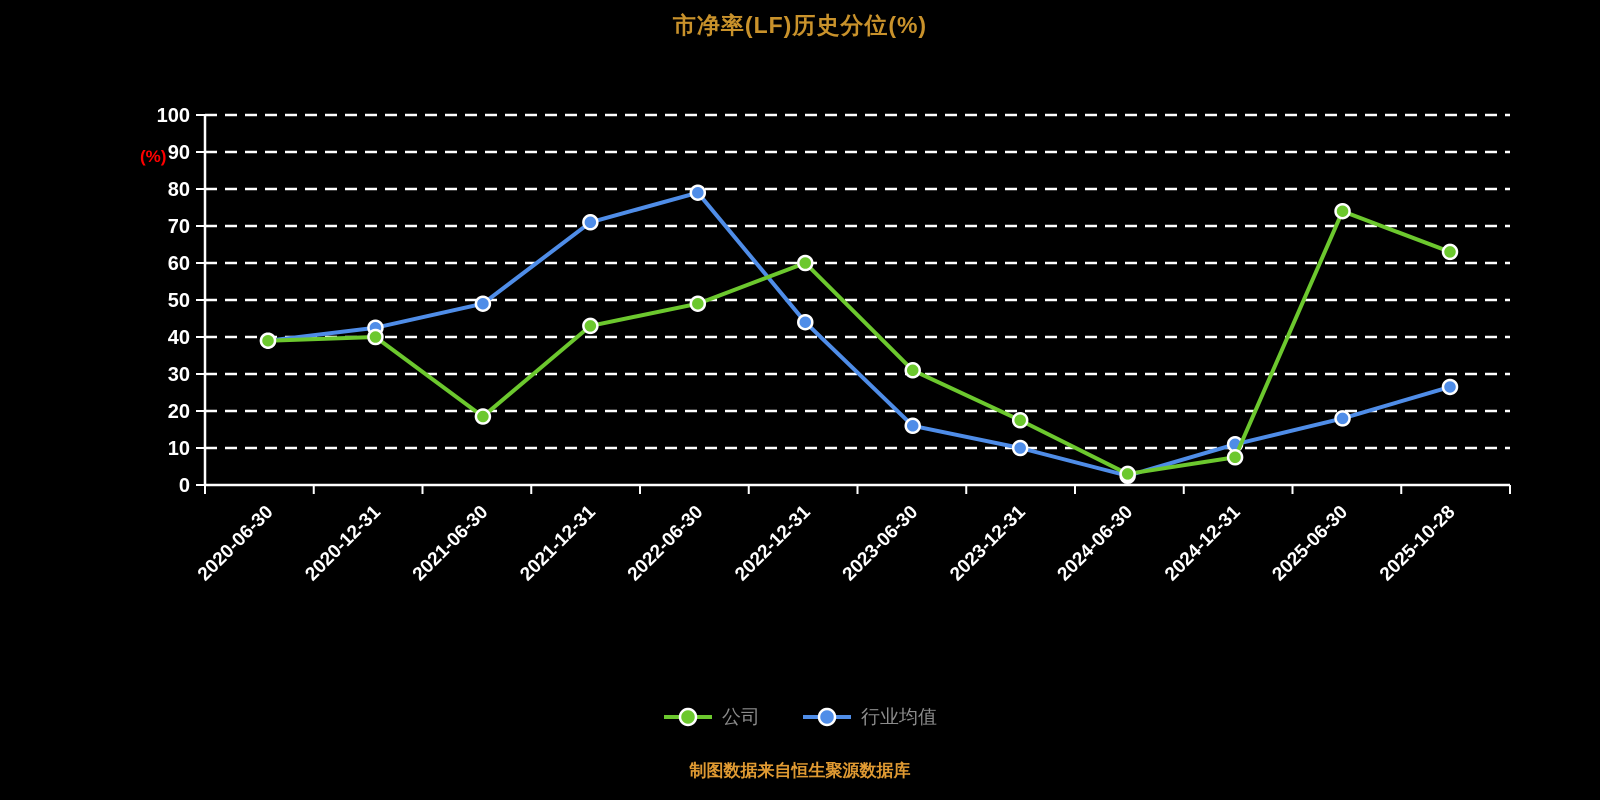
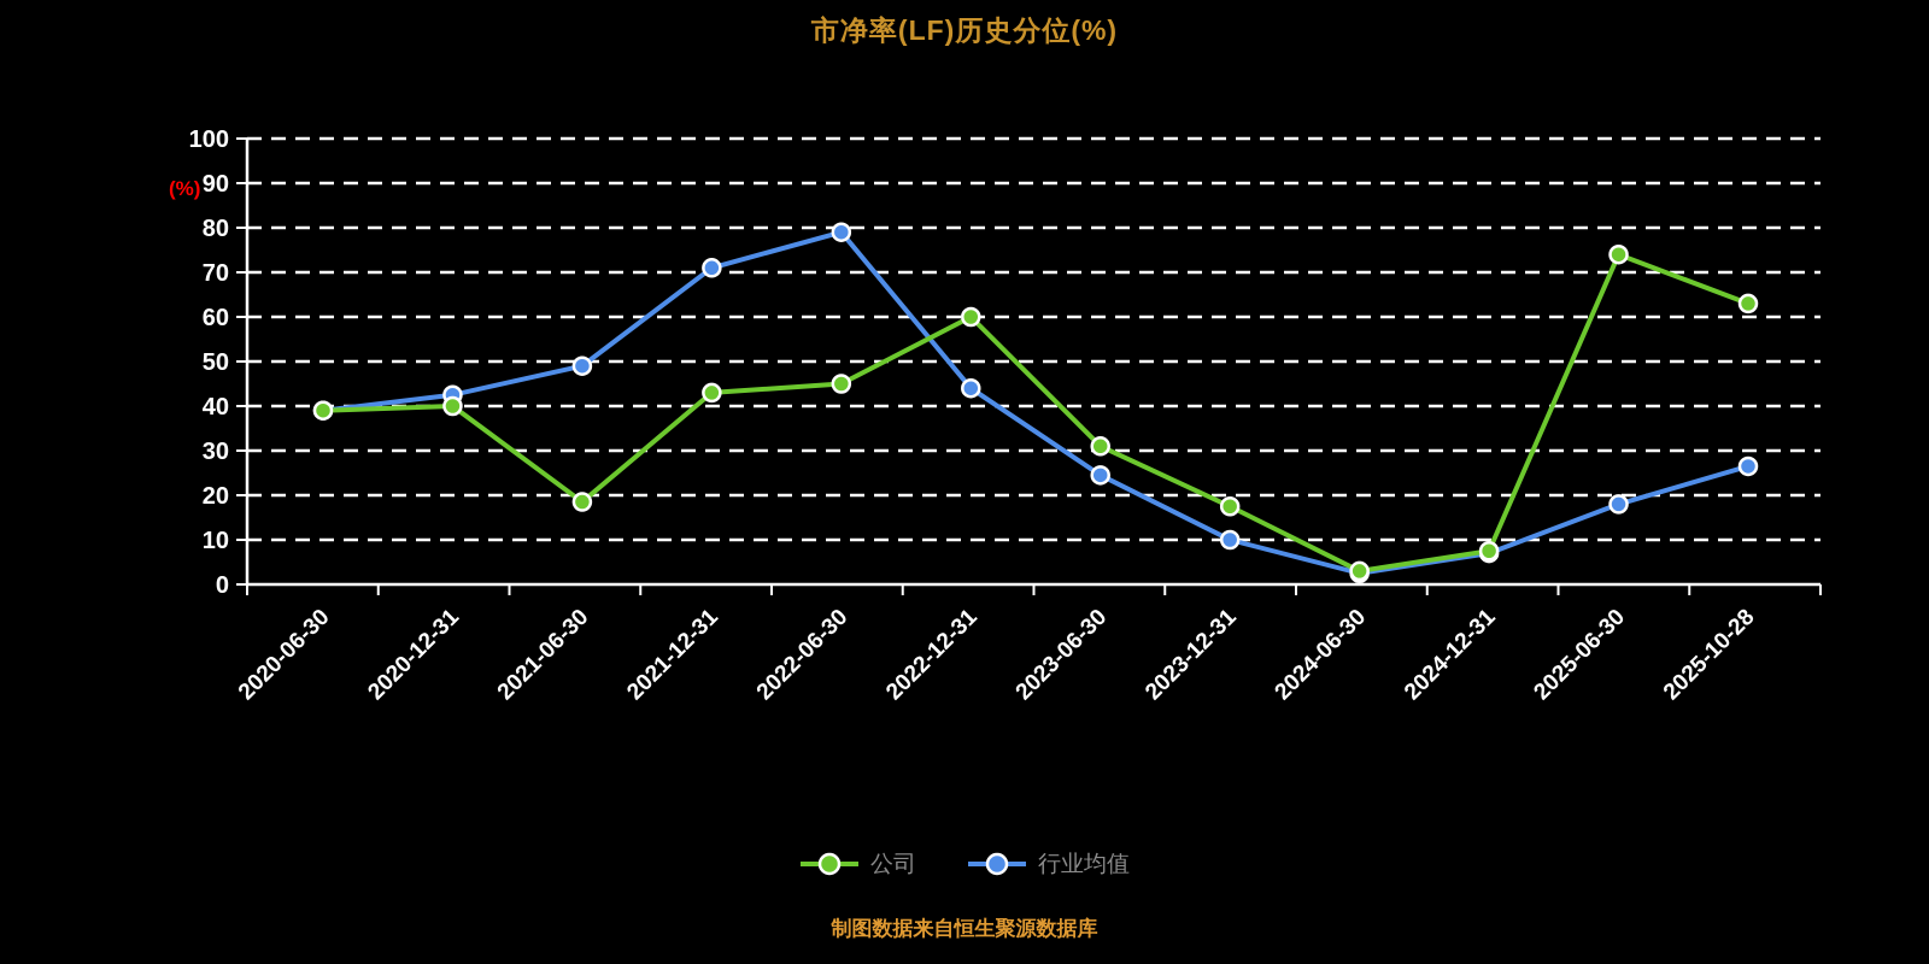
公司/2022-06-30: 49 -> 45
行业均值/2023-06-30: 16 -> 24
行业均值/2024-12-31: 11 -> 7
